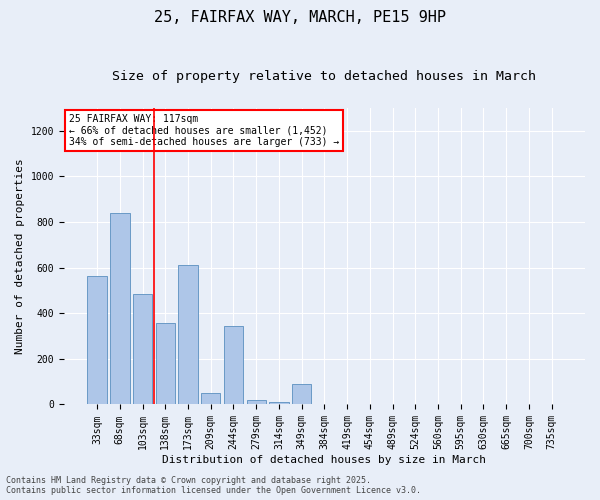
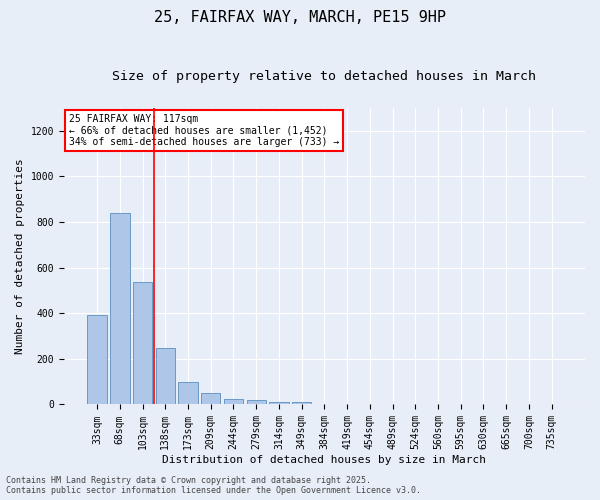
33sqm: 565 -> 390
103sqm: 485 -> 535
138sqm: 355 -> 248
173sqm: 610 -> 100
244sqm: 345 -> 22
349sqm: 90 -> 10
